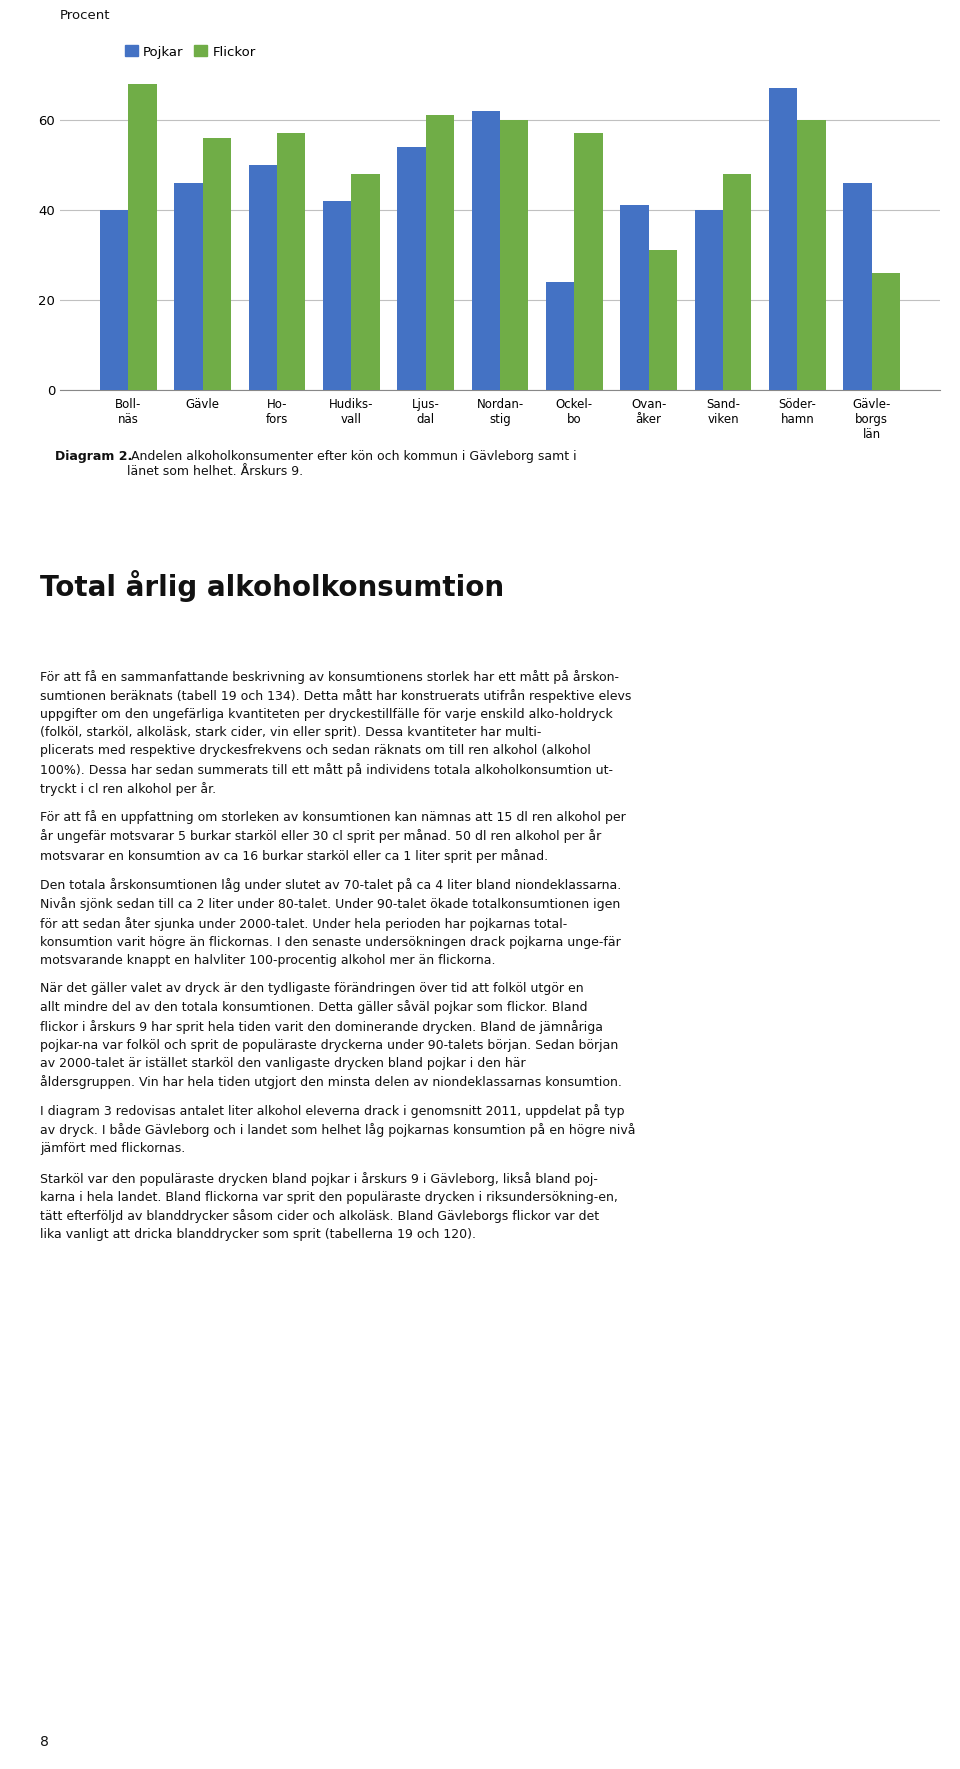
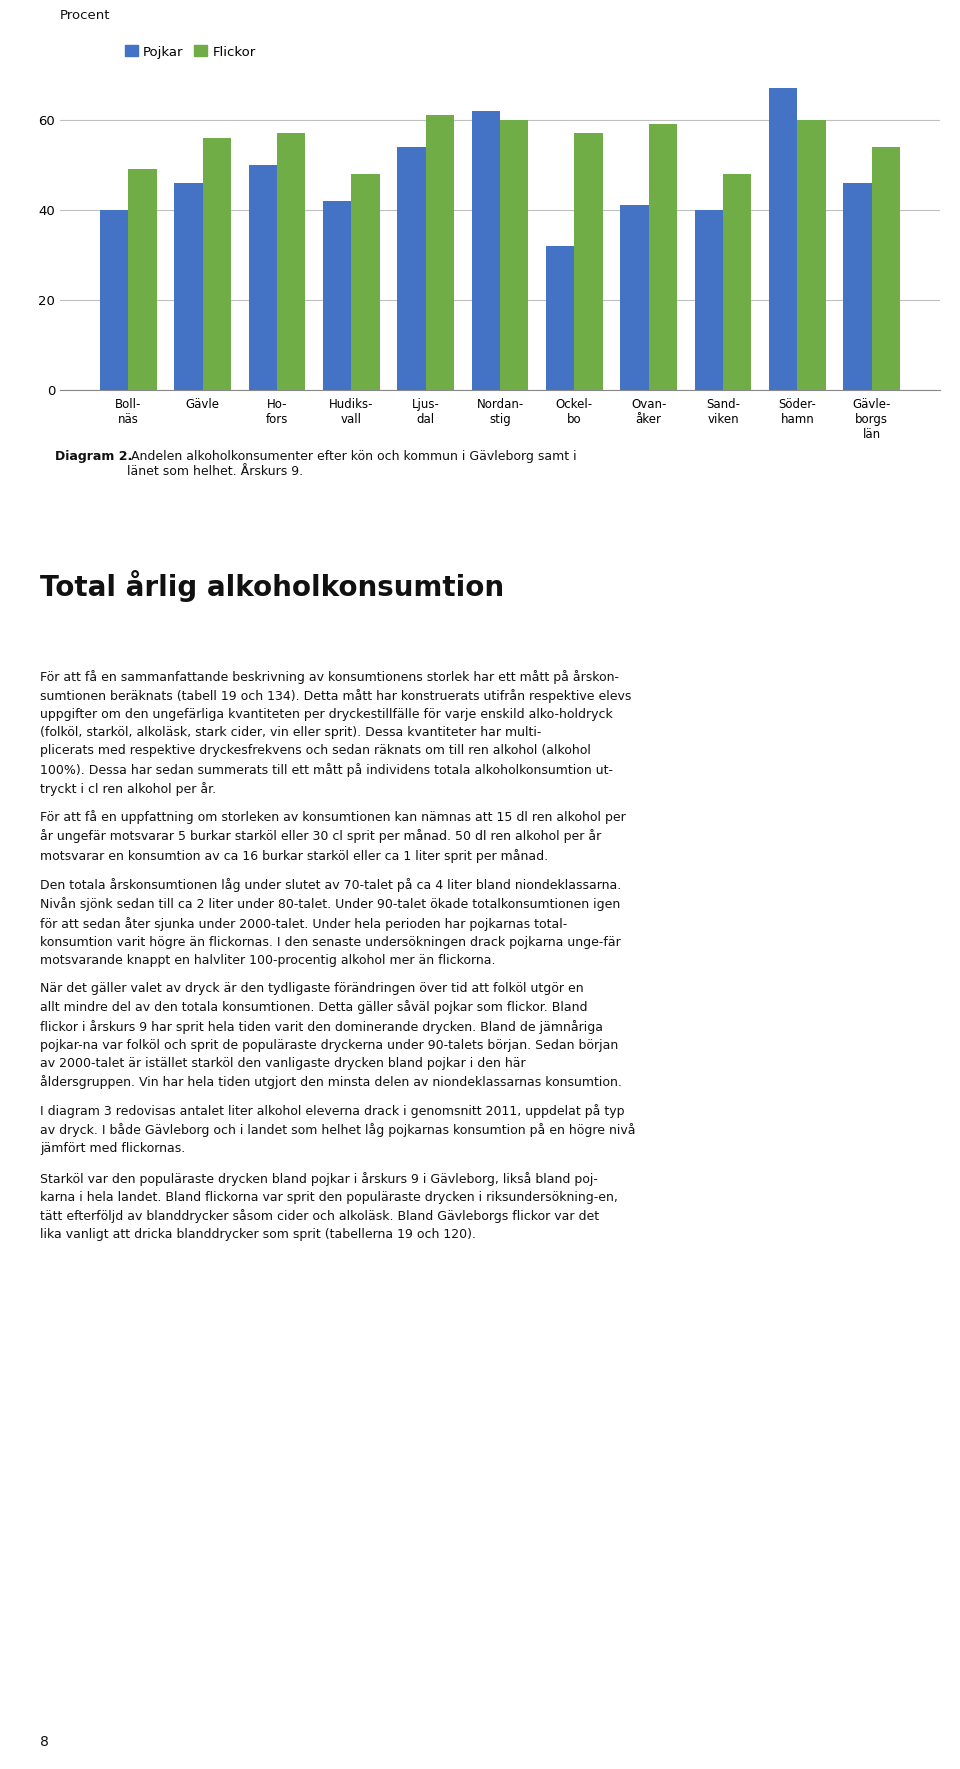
Flickor/Boll- näs: 68 -> 49
Pojkar/Ockel- bo: 24 -> 32
Flickor/Ovan- åker: 31 -> 59
Flickor/Gävle- borgs län: 26 -> 54
